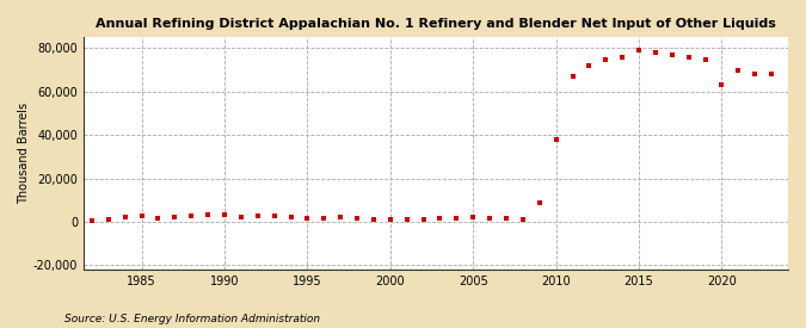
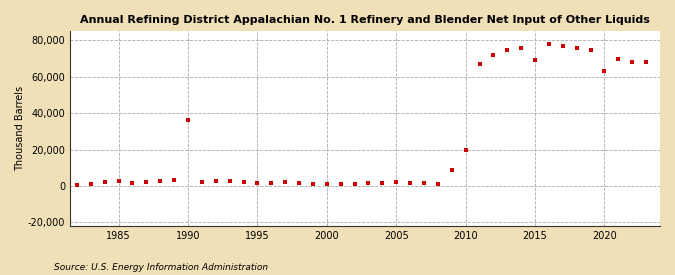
1990: 4,000 -> 36,000
2010: 38,000 -> 20,000
2015: 79,000 -> 69,000
